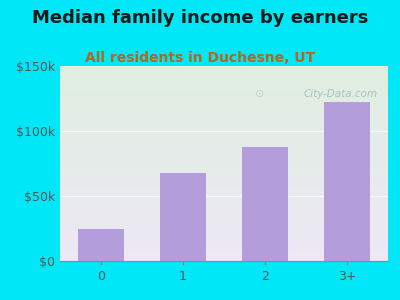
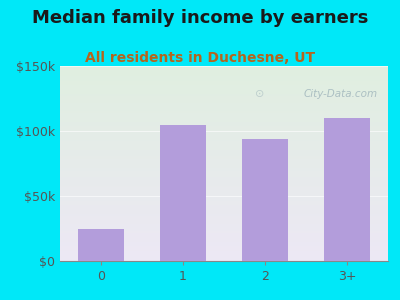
1: $68k -> $105k
2: $88k -> $94k
3+: $122k -> $110k
